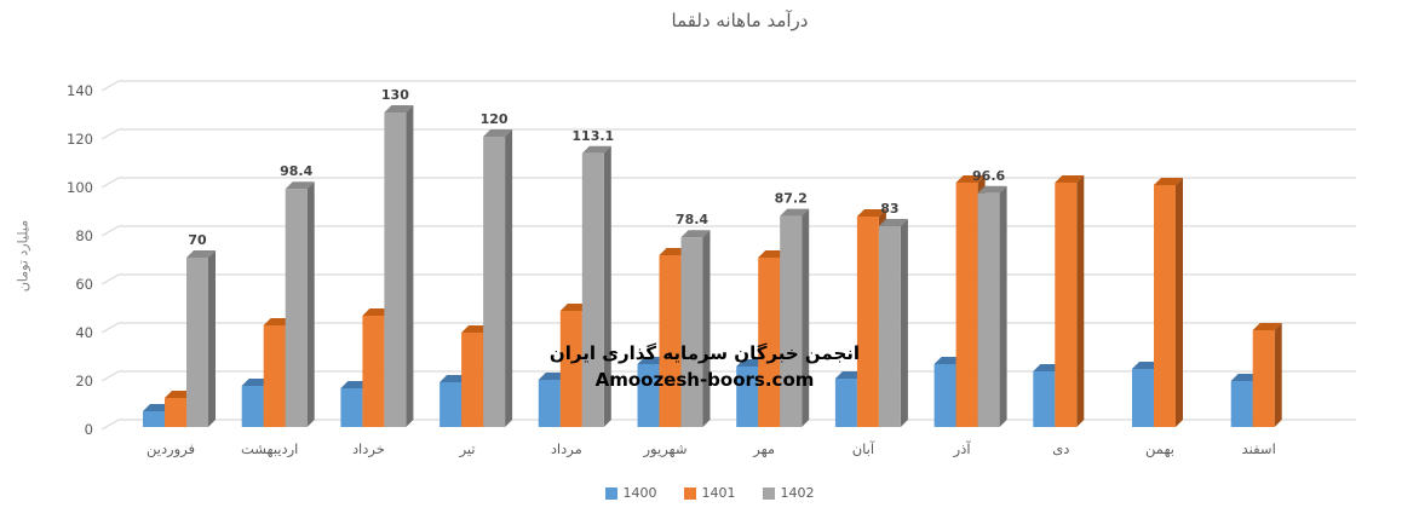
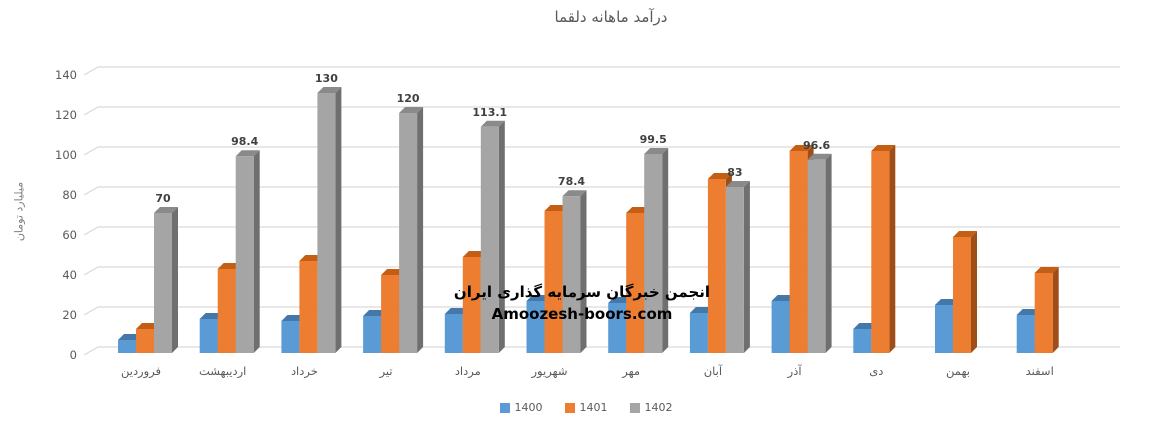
1402/مهر: 87.2 -> 99.5
1400/دی: 23 -> 12
1401/بهمن: 100 -> 58
